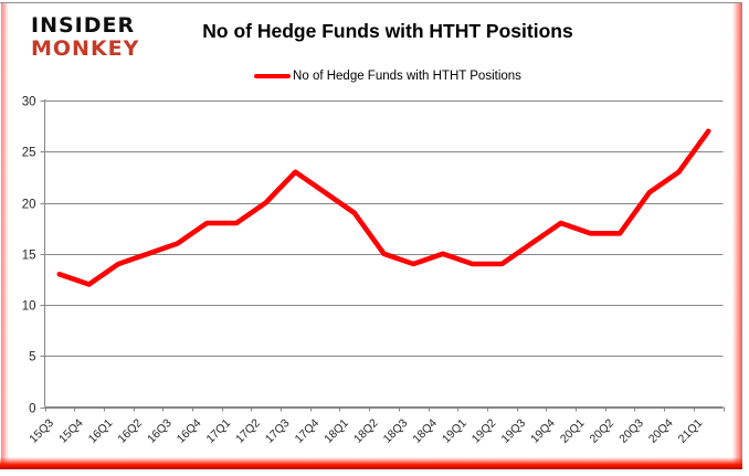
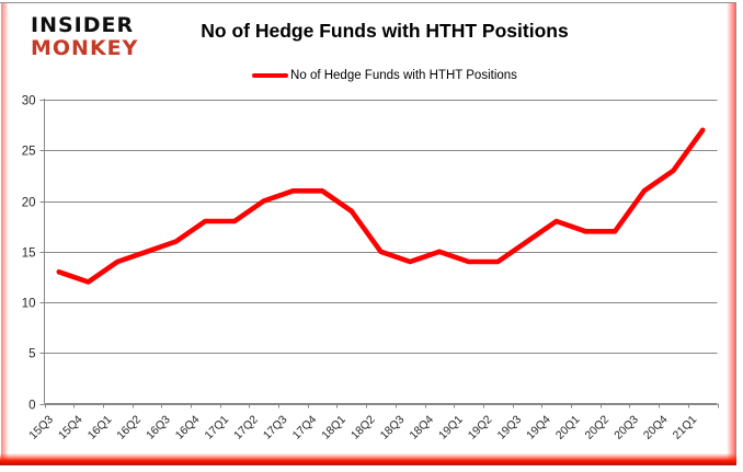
17Q3: 23 -> 21
